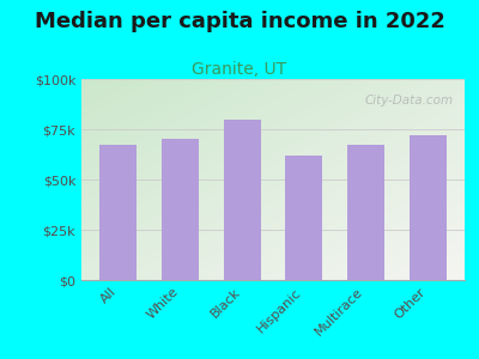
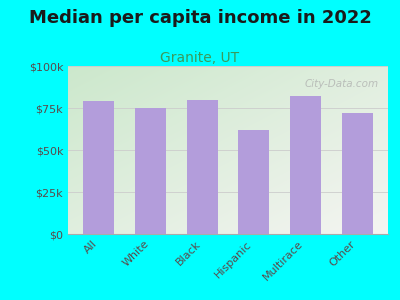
All: $67k -> $79k
White: $70k -> $75k
Multirace: $67k -> $82k
